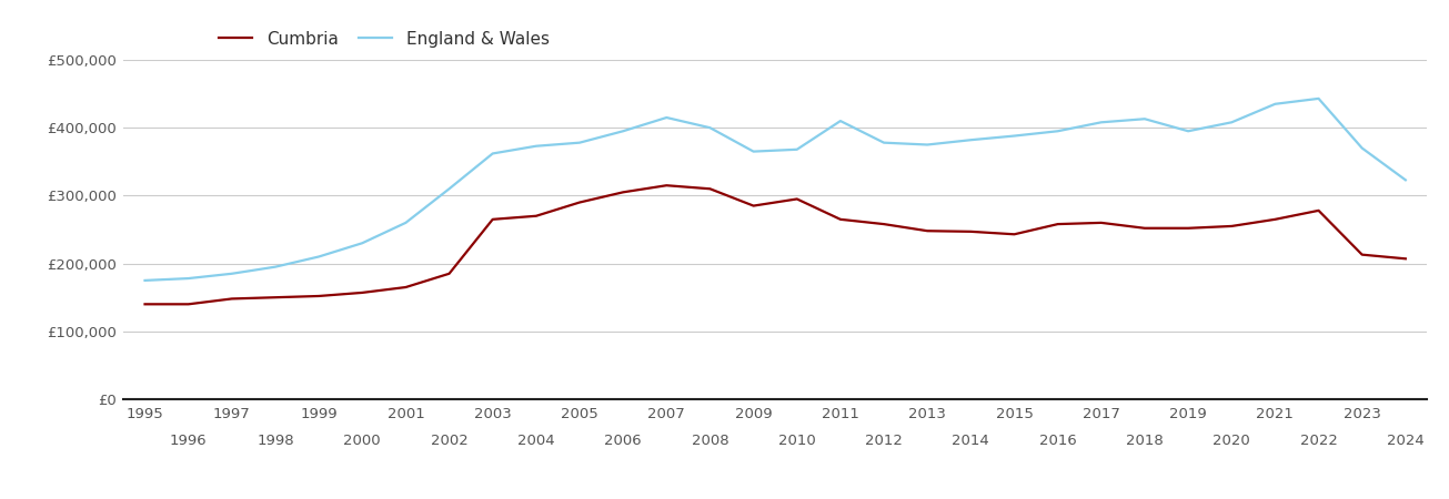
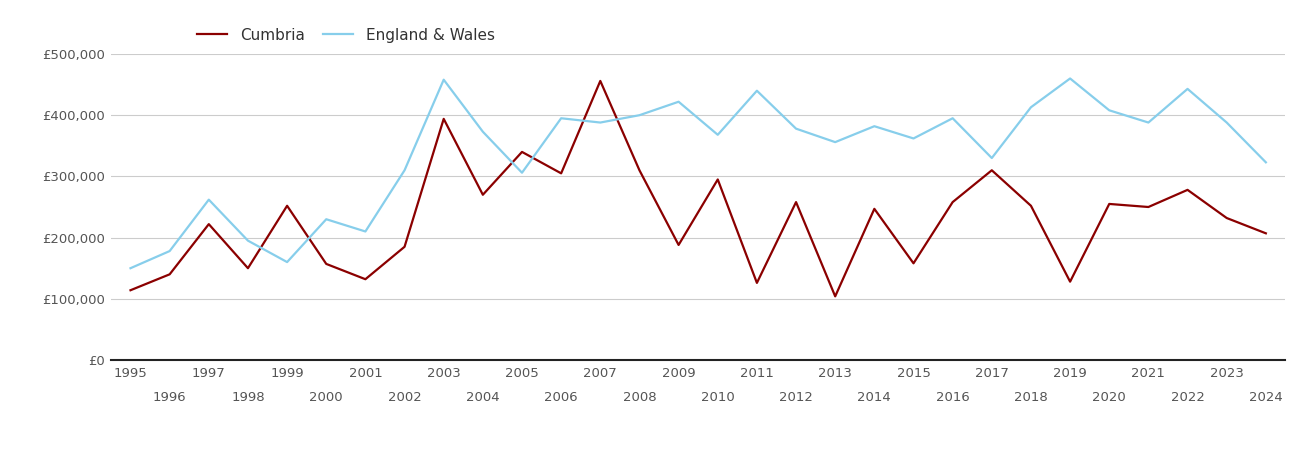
Cumbria/1995: £140,000 -> £114,000
England & Wales/1995: £175,000 -> £150,000
Cumbria/1997: £148,000 -> £222,000
England & Wales/1997: £185,000 -> £262,000
Cumbria/1999: £152,000 -> £252,000
England & Wales/1999: £210,000 -> £160,000
Cumbria/2001: £165,000 -> £132,000
England & Wales/2001: £260,000 -> £210,000
Cumbria/2003: £265,000 -> £394,000
England & Wales/2003: £362,000 -> £458,000
Cumbria/2005: £290,000 -> £340,000
England & Wales/2005: £378,000 -> £306,000
Cumbria/2007: £315,000 -> £456,000
England & Wales/2007: £415,000 -> £388,000
Cumbria/2009: £285,000 -> £188,000
England & Wales/2009: £365,000 -> £422,000
Cumbria/2011: £265,000 -> £126,000
England & Wales/2011: £410,000 -> £440,000
Cumbria/2013: £248,000 -> £104,000
England & Wales/2013: £375,000 -> £356,000
Cumbria/2015: £243,000 -> £158,000
England & Wales/2015: £388,000 -> £362,000
Cumbria/2017: £260,000 -> £310,000
England & Wales/2017: £408,000 -> £330,000
Cumbria/2019: £252,000 -> £128,000
England & Wales/2019: £395,000 -> £460,000
Cumbria/2021: £265,000 -> £250,000
England & Wales/2021: £435,000 -> £388,000
Cumbria/2023: £213,000 -> £232,000
England & Wales/2023: £370,000 -> £388,000
